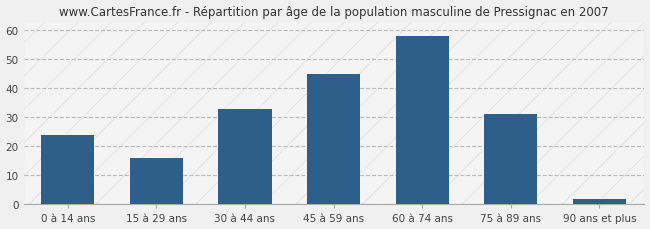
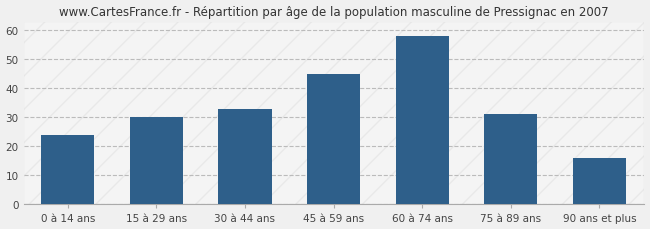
15 à 29 ans: 16 -> 30
90 ans et plus: 2 -> 16
